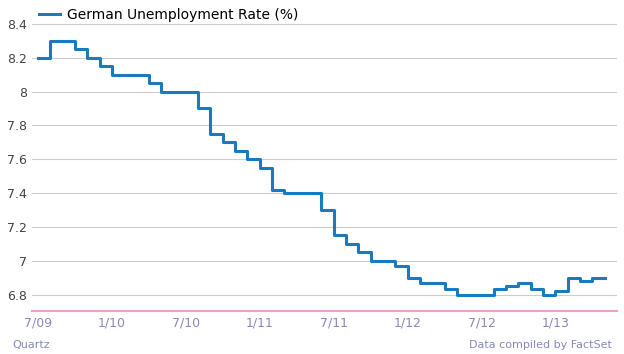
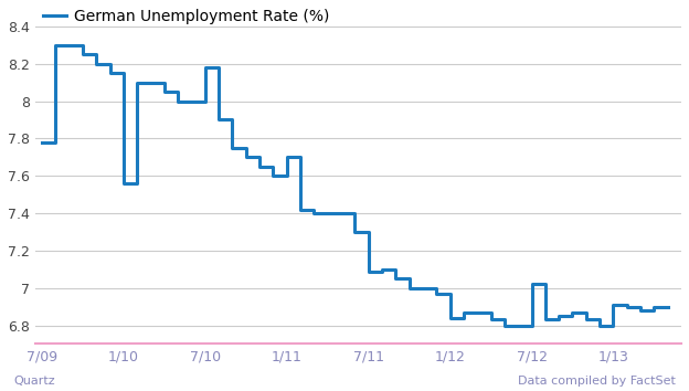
7/09: 8.20 -> 7.78
1/10: 8.10 -> 7.56
7/10: 8.00 -> 8.18
1/11: 7.55 -> 7.70
7/11: 7.15 -> 7.09
1/12: 6.90 -> 6.84
7/12: 6.80 -> 7.02
1/13: 6.82 -> 6.91
